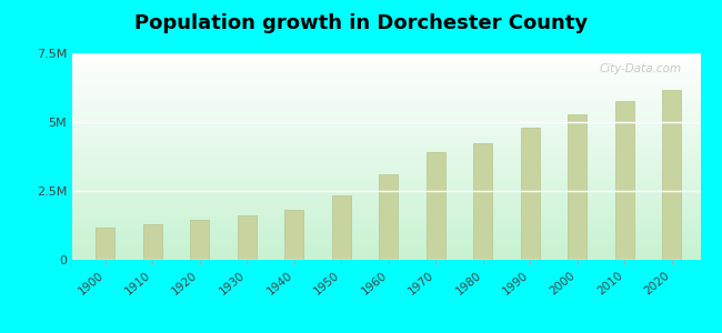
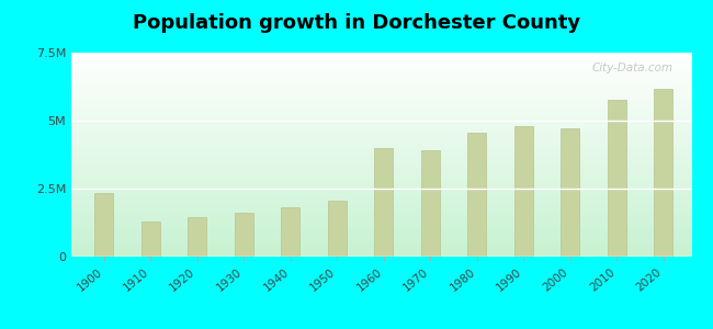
1900: 1.19M -> 2.35M
1950: 2.34M -> 2.05M
1960: 3.10M -> 4.00M
1980: 4.22M -> 4.55M
2000: 5.30M -> 4.70M
